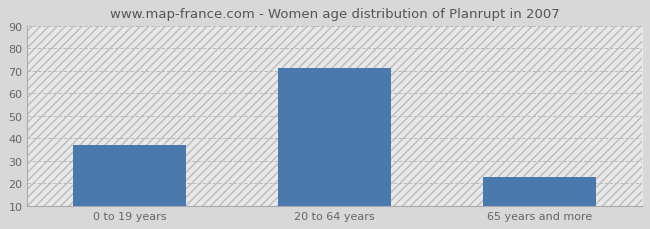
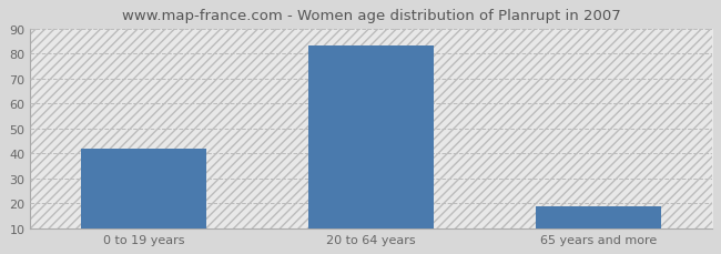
0 to 19 years: 37 -> 42
20 to 64 years: 71 -> 83
65 years and more: 23 -> 19
